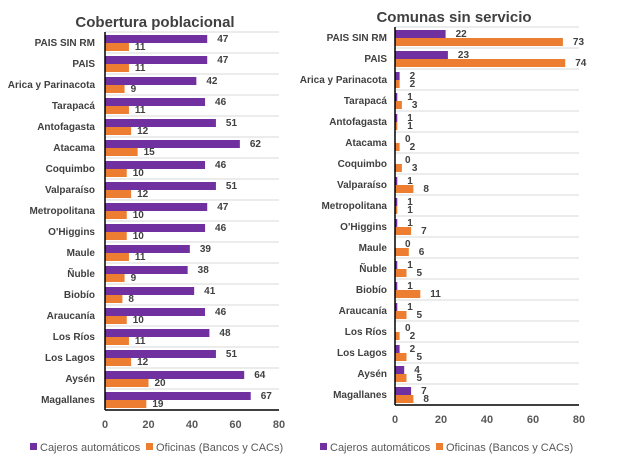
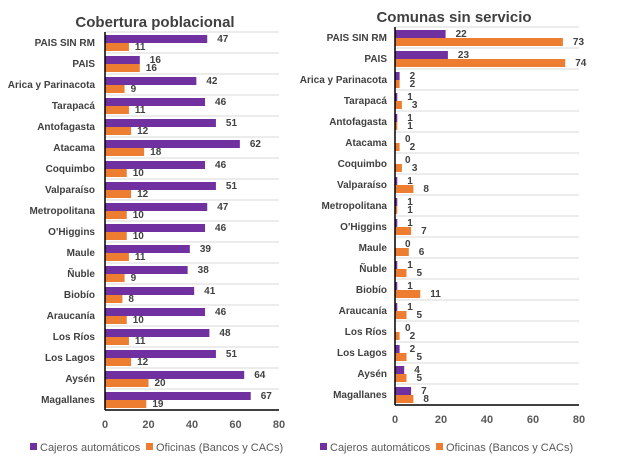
Cobertura poblacional/Cajeros automáticos/PAIS: 47 -> 16
Cobertura poblacional/Oficinas (Bancos y CACs)/PAIS: 11 -> 16
Cobertura poblacional/Oficinas (Bancos y CACs)/Atacama: 15 -> 18
